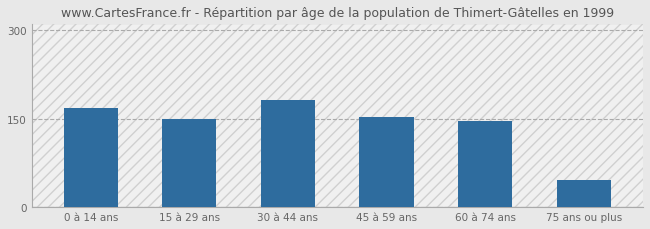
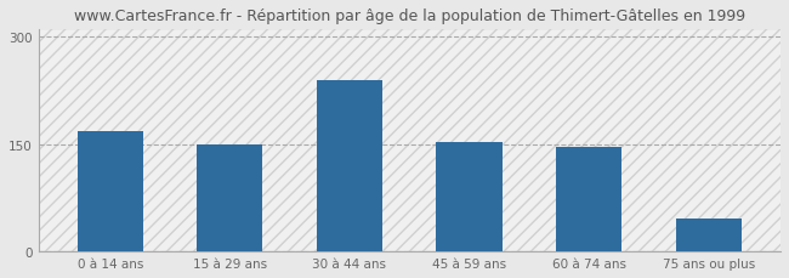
30 à 44 ans: 181 -> 240
